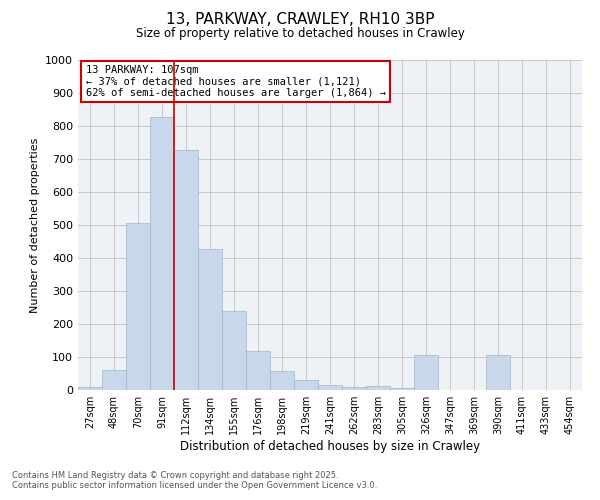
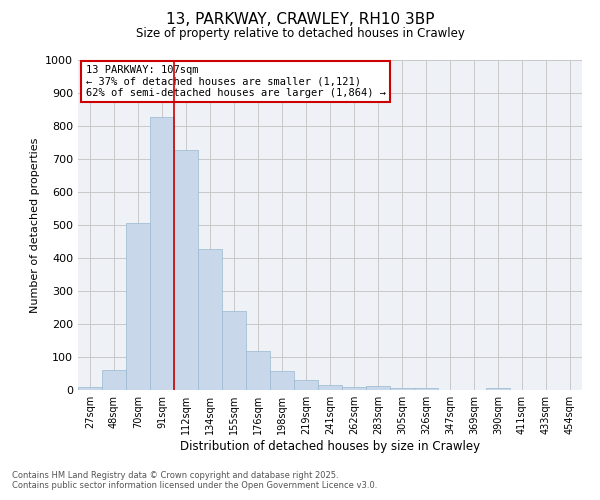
326sqm: 105 -> 5
390sqm: 105 -> 5
